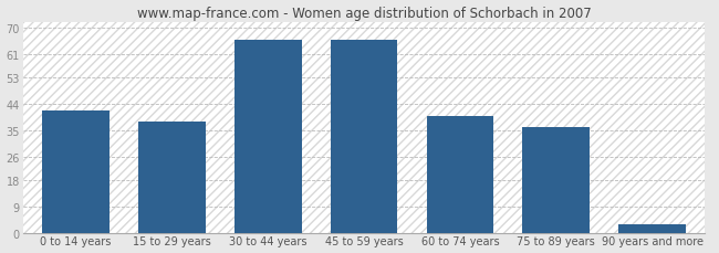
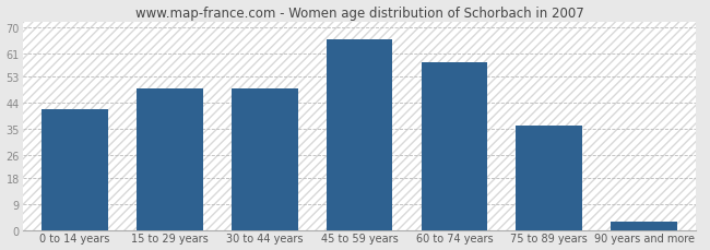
15 to 29 years: 38 -> 49
30 to 44 years: 66 -> 49
60 to 74 years: 40 -> 58
